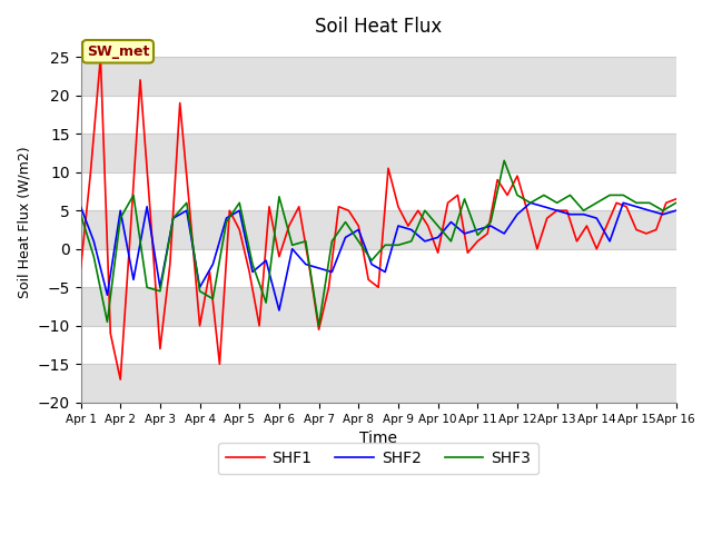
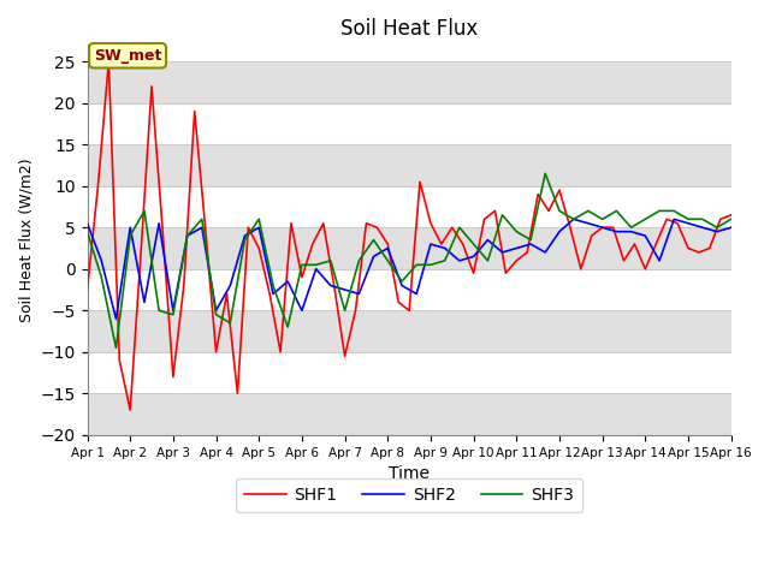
SHF2/Apr 6: -8.0 -> -5.0
SHF3/Apr 6: 6.8 -> 0.5
SHF3/Apr 7: -10.0 -> -5.0
SHF3/Apr 11: 1.8 -> 4.5
